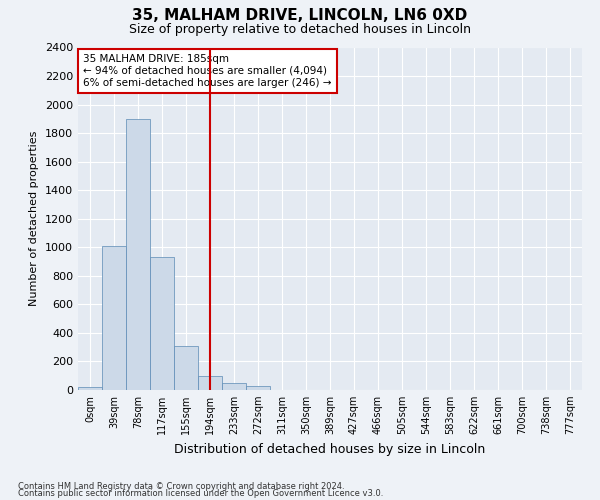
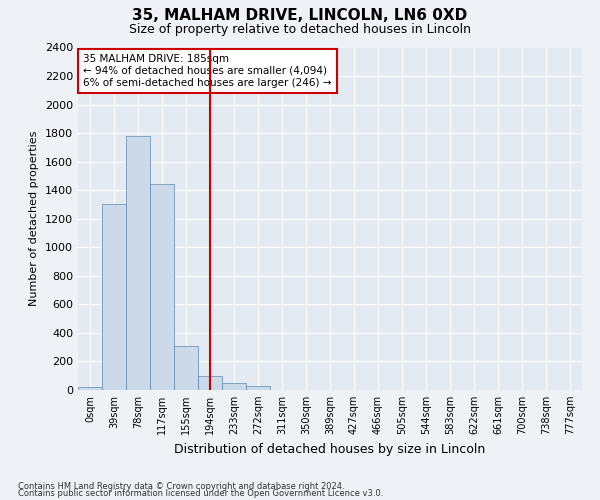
39sqm: 1010 -> 1300
78sqm: 1900 -> 1780
117sqm: 930 -> 1440
